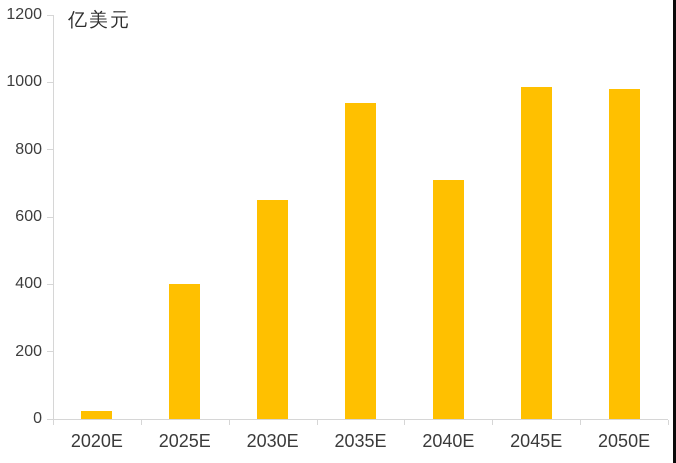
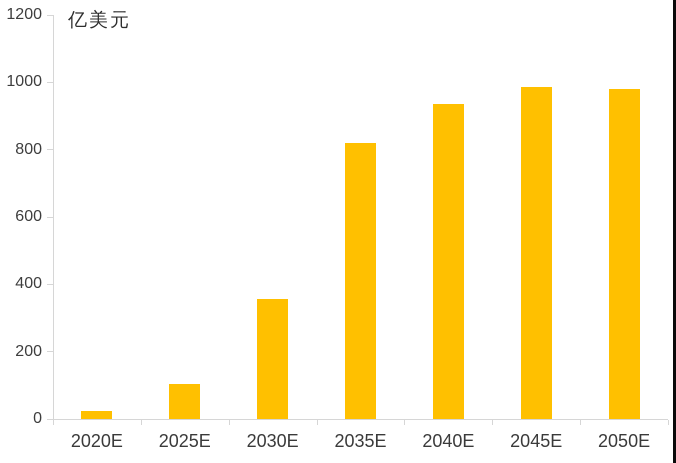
2025E: 400 -> 100
2030E: 650 -> 360
2035E: 940 -> 820
2040E: 710 -> 940
